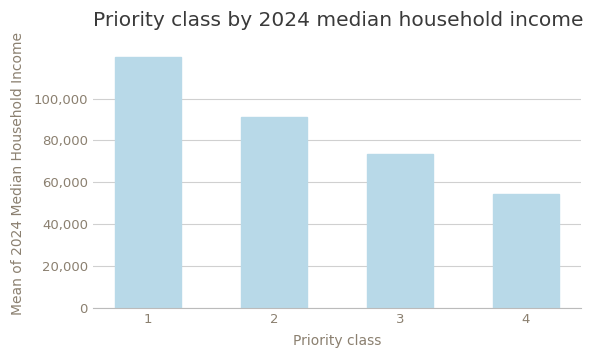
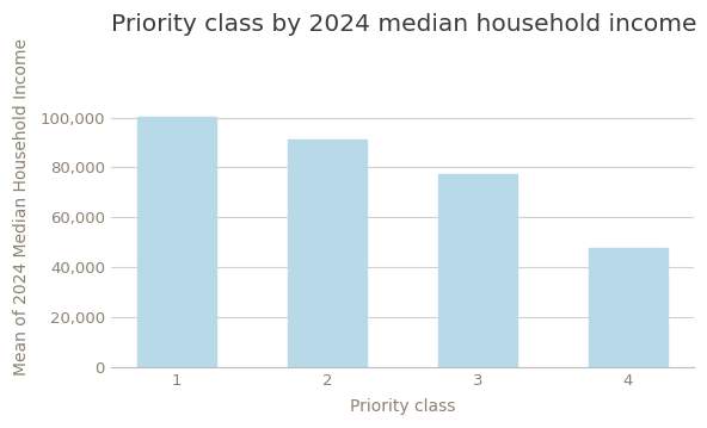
1: 120,000 -> 100,500
3: 73,500 -> 77,500
4: 54,500 -> 47,500
